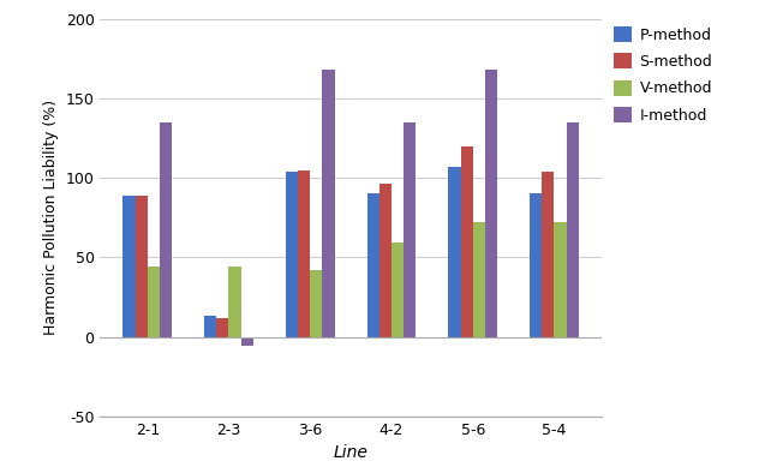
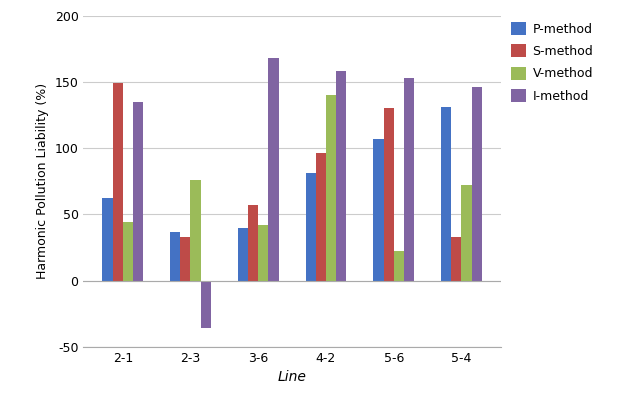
P-method/2-1: 89 -> 62
S-method/2-1: 89 -> 149
P-method/2-3: 13 -> 37
S-method/2-3: 12 -> 33
V-method/2-3: 44 -> 76
I-method/2-3: -6 -> -36
P-method/3-6: 104 -> 40
S-method/3-6: 105 -> 57
P-method/4-2: 90 -> 81
V-method/4-2: 59 -> 140
I-method/4-2: 135 -> 158
S-method/5-6: 120 -> 130
V-method/5-6: 72 -> 22
I-method/5-6: 168 -> 153
P-method/5-4: 90 -> 131
S-method/5-4: 104 -> 33
I-method/5-4: 135 -> 146
